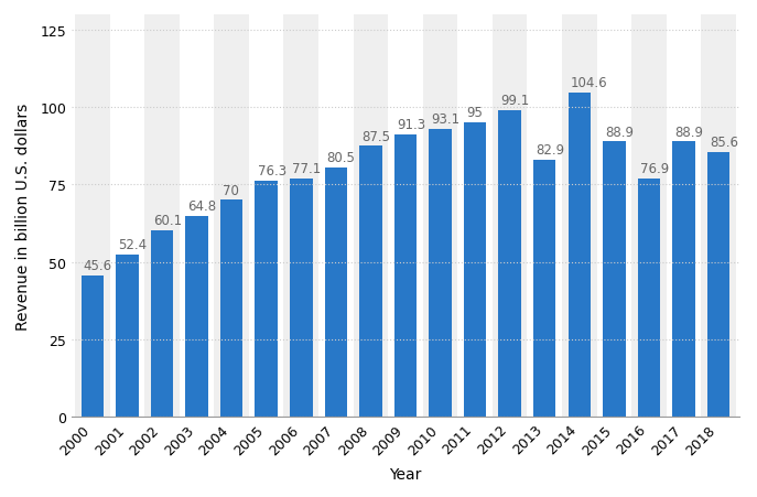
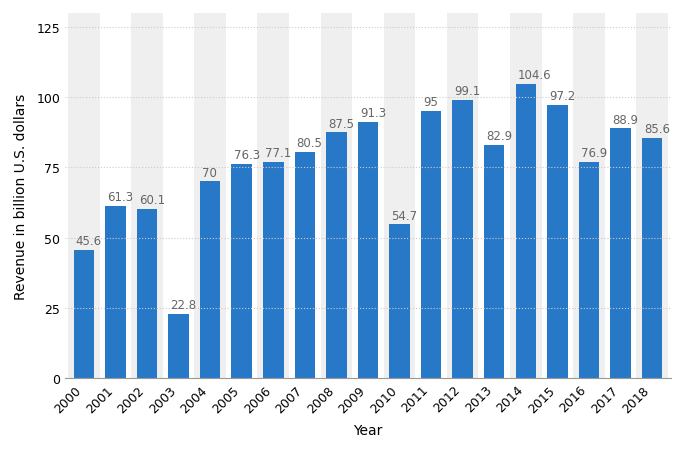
2001: 52.4 -> 61.3
2003: 64.8 -> 22.8
2010: 93.1 -> 54.7
2015: 88.9 -> 97.2
